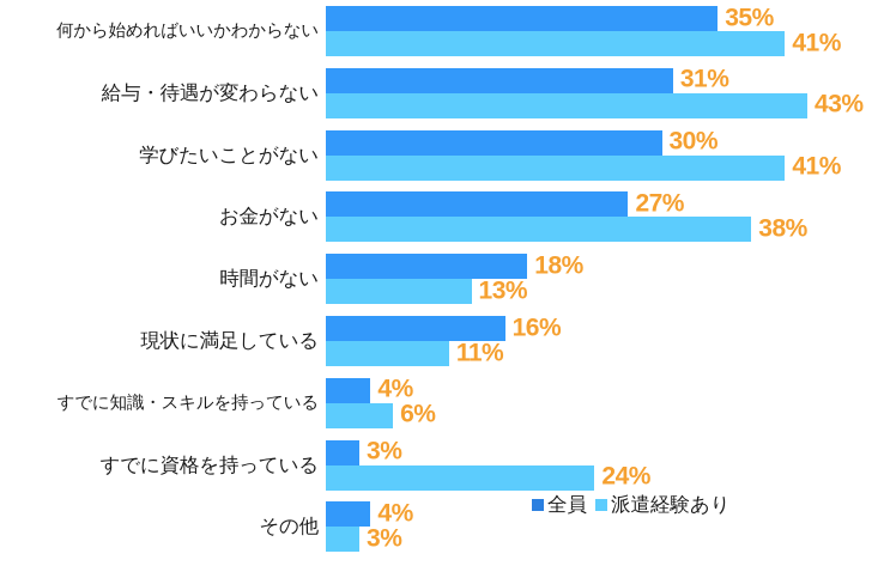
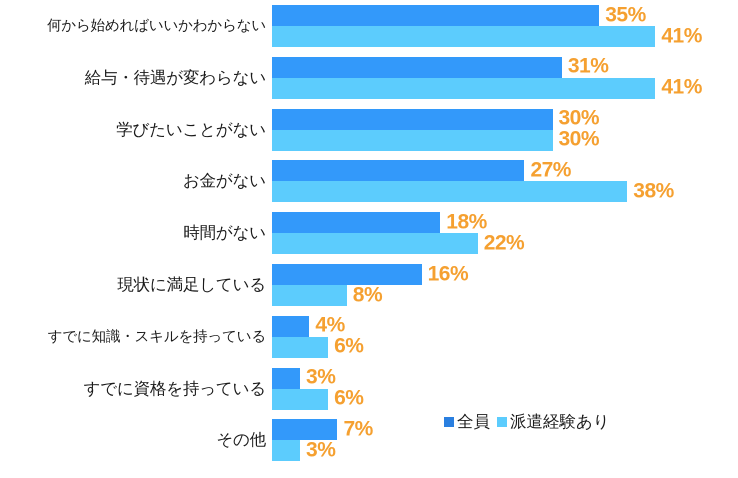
派遣経験あり/給与・待遇が変わらない: 43% -> 41%
派遣経験あり/学びたいことがない: 41% -> 30%
派遣経験あり/時間がない: 13% -> 22%
派遣経験あり/現状に満足している: 11% -> 8%
派遣経験あり/すでに資格を持っている: 24% -> 6%
全員/その他: 4% -> 7%
